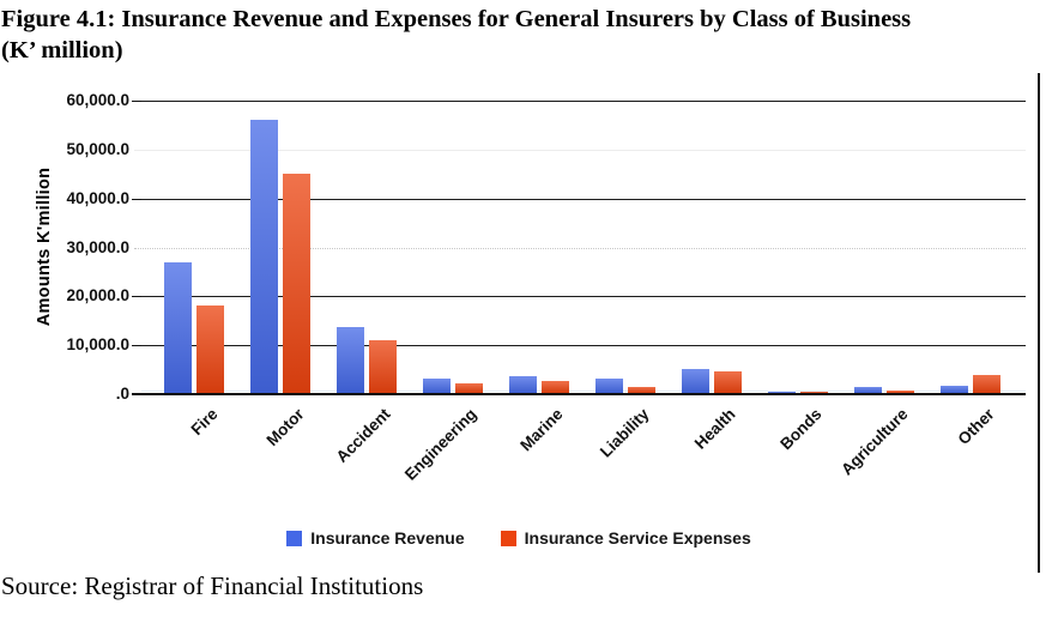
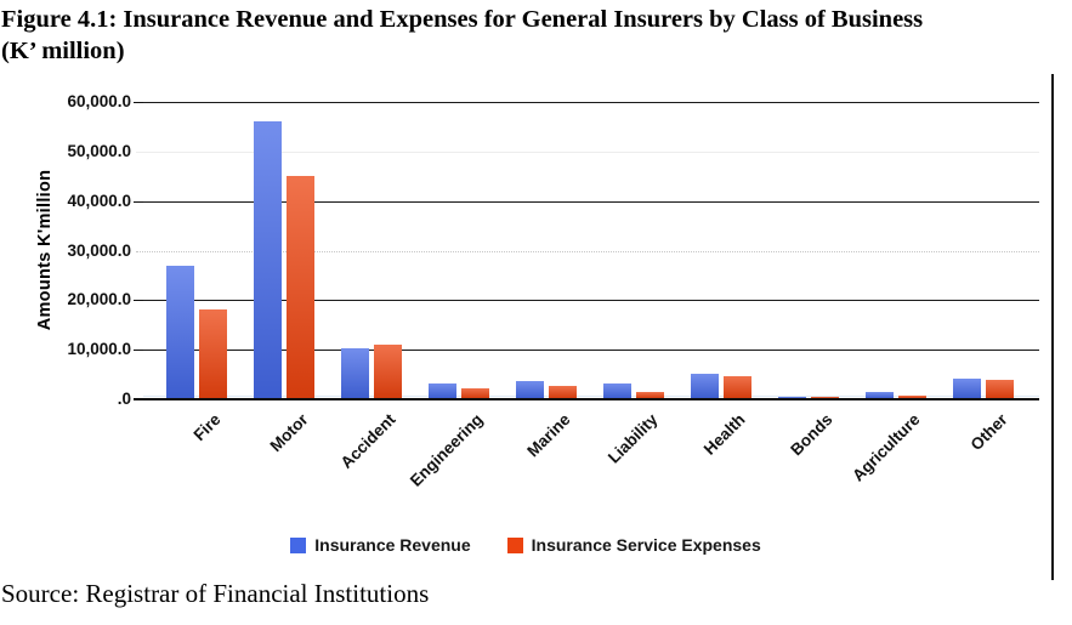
Insurance Revenue/Accident: 14000 -> 10000
Insurance Revenue/Other: 2000 -> 4000
